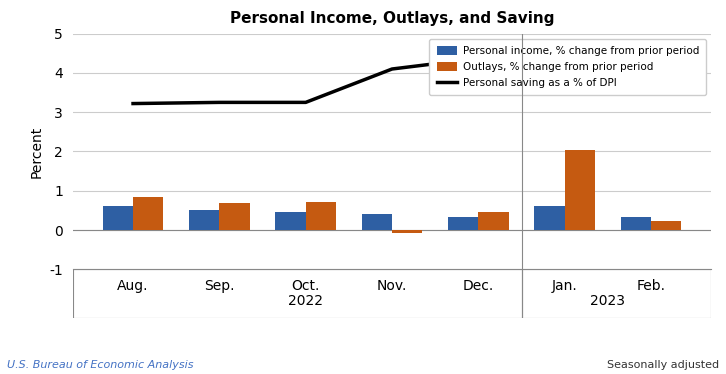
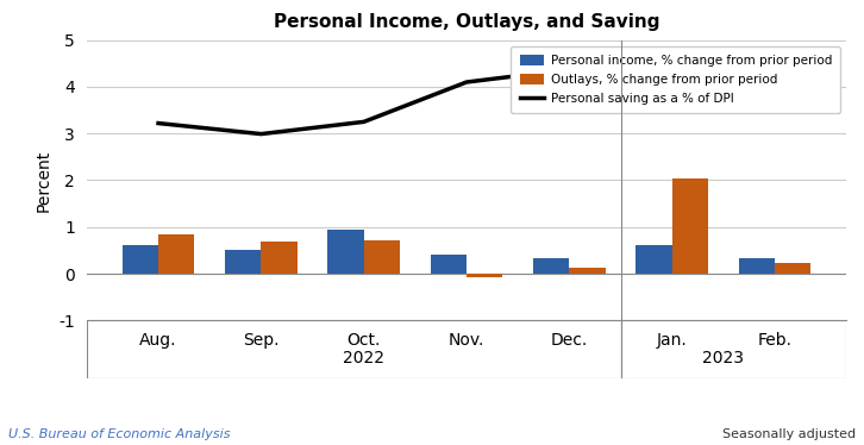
Personal saving as a % of DPI/Sep.: 3.25 -> 2.99
Personal income, % change from prior period/Oct.: 0.45 -> 0.93
Outlays, % change from prior period/Dec.: 0.45 -> 0.12
